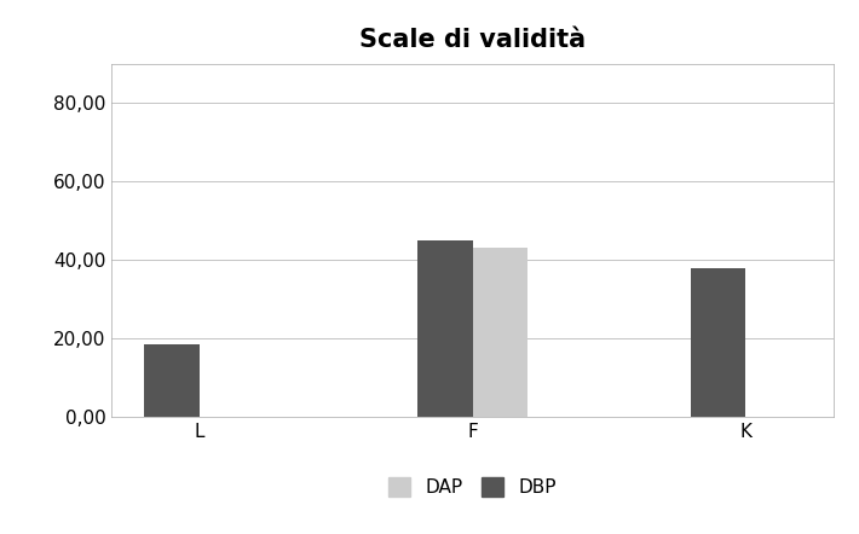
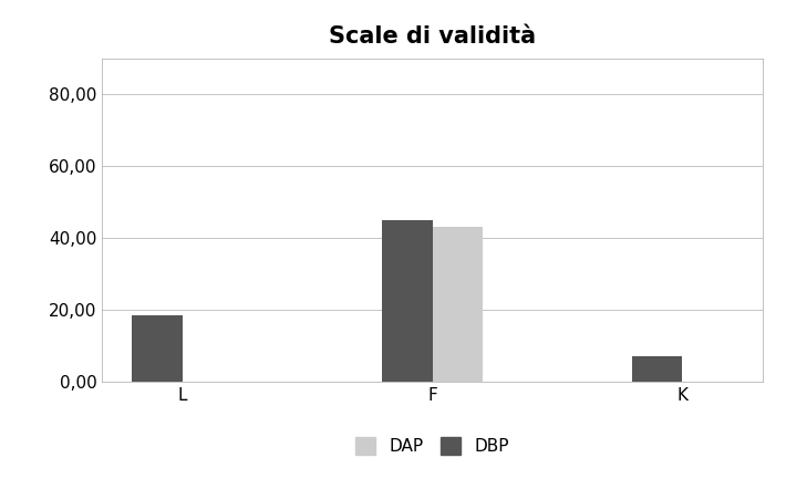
DBP/K: 38,0 -> 7,0
